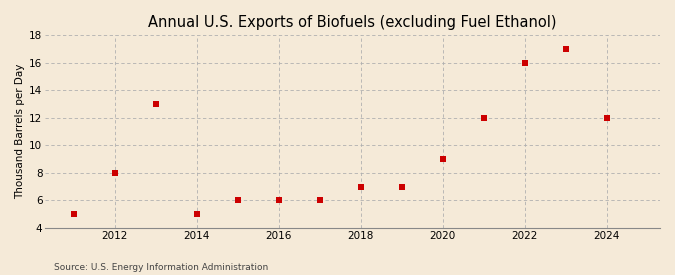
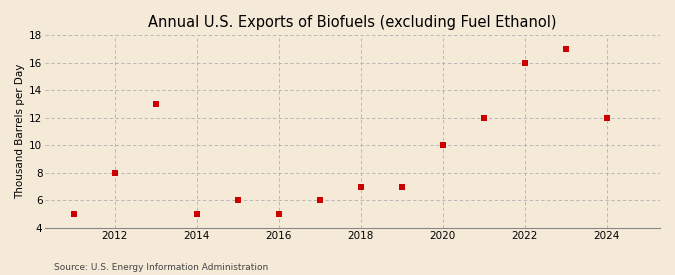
2016: 6 -> 5
2020: 9 -> 10
